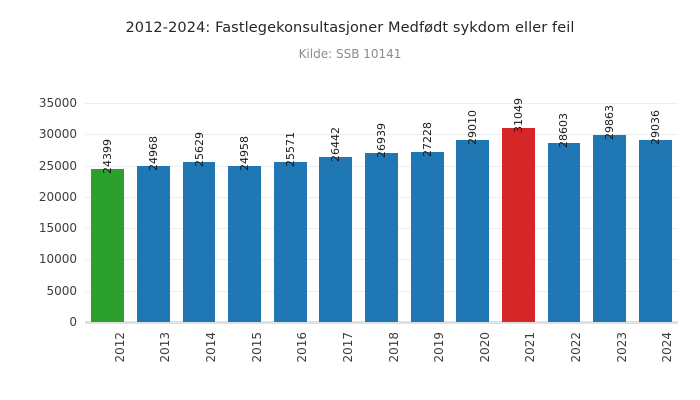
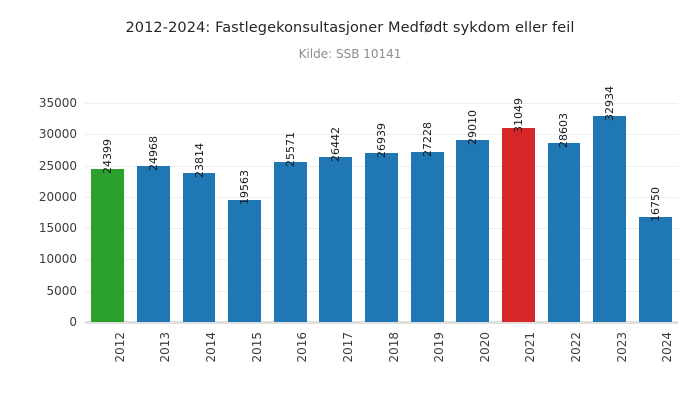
2014: 25629 -> 23814
2015: 24958 -> 19563
2023: 29863 -> 32934
2024: 29036 -> 16750
